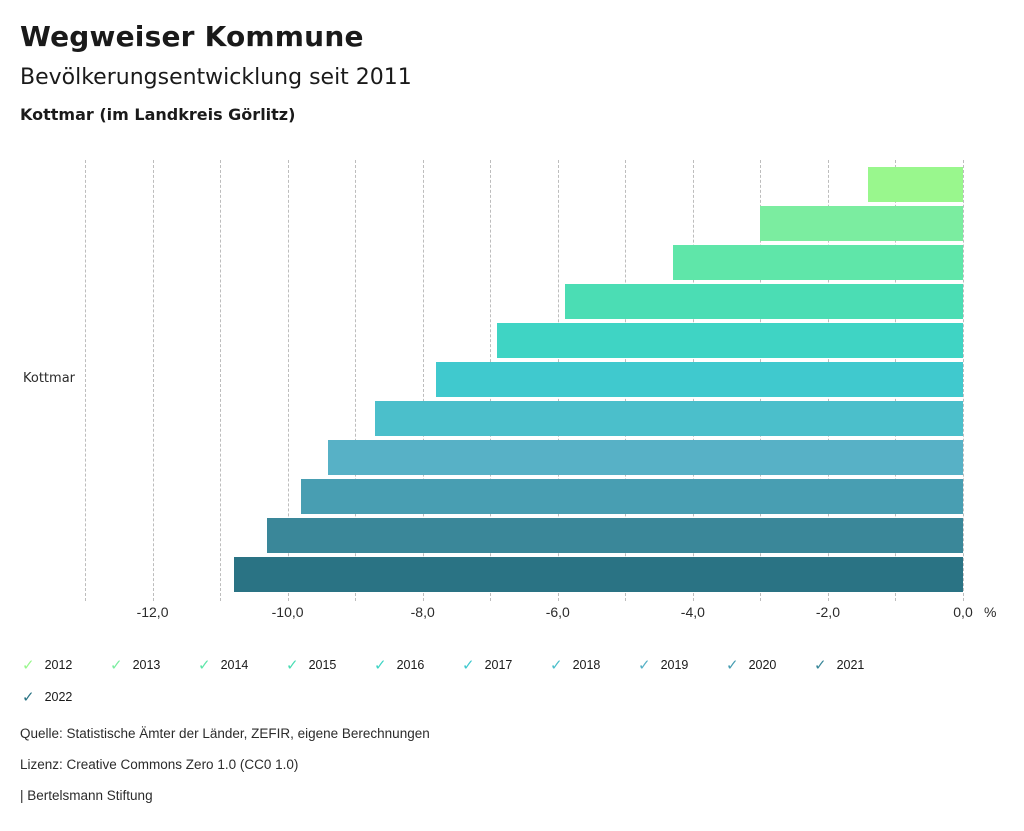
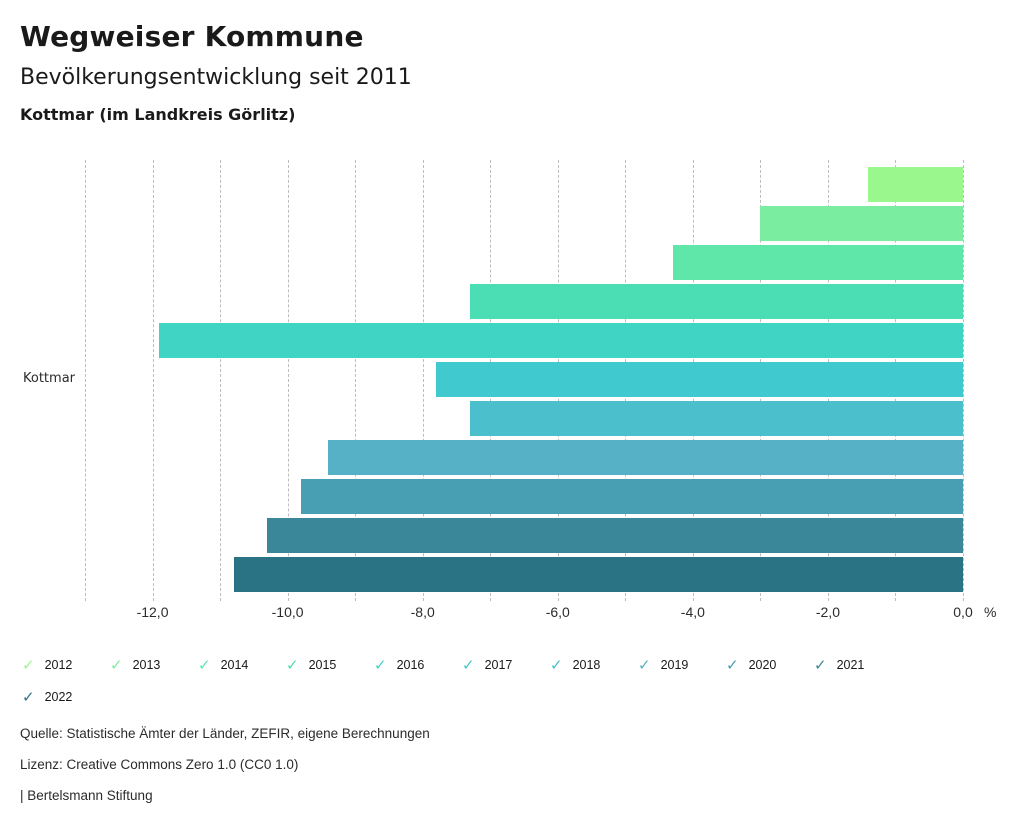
2015: -5,9 -> -7,3
2016: -6,9 -> -11,9
2018: -8,7 -> -7,3
